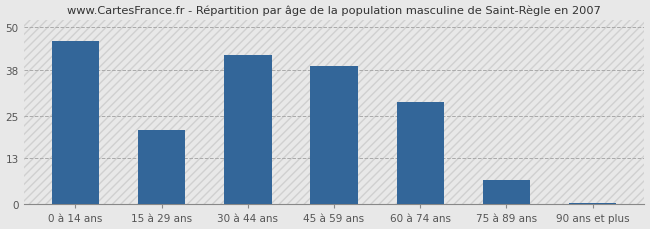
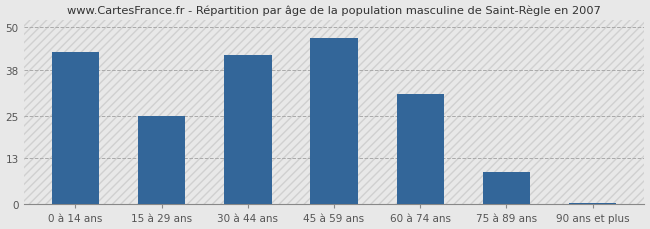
0 à 14 ans: 46.0 -> 43.0
15 à 29 ans: 21.0 -> 25.0
45 à 59 ans: 39.0 -> 47.0
60 à 74 ans: 29.0 -> 31.0
75 à 89 ans: 7.0 -> 9.0
